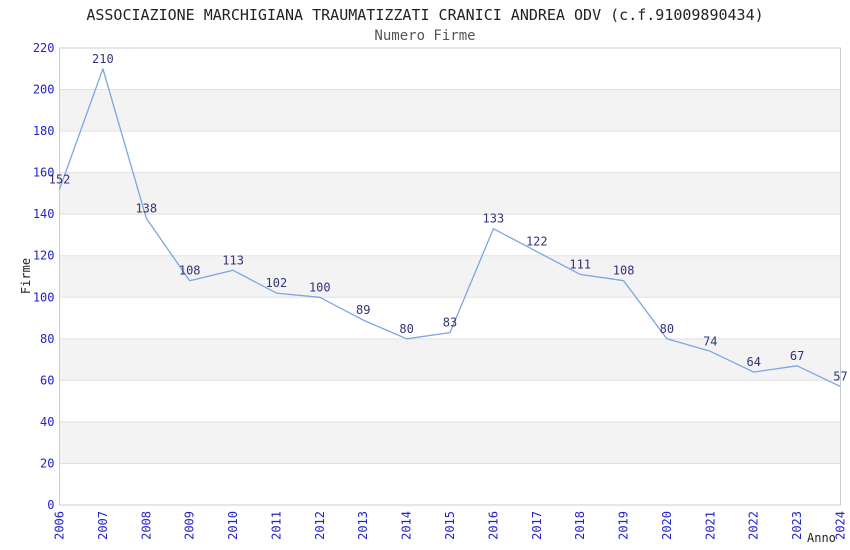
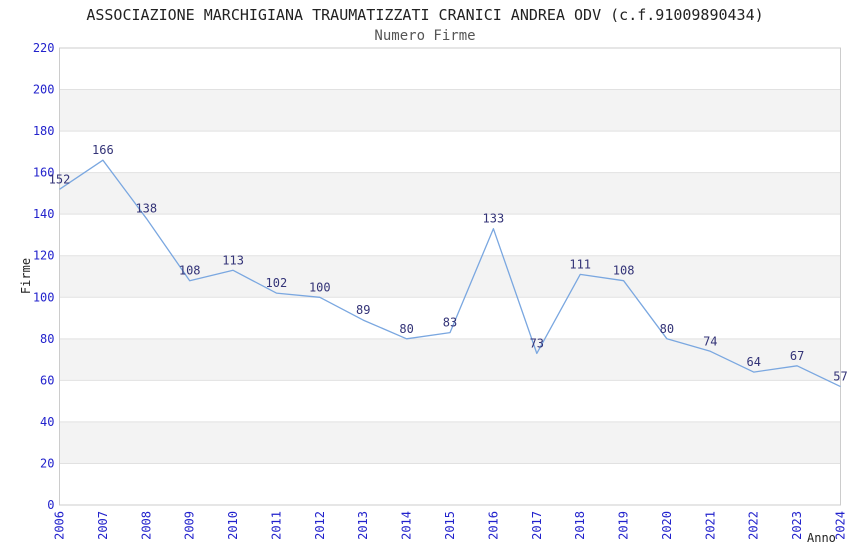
2007: 210 -> 166
2017: 122 -> 73
